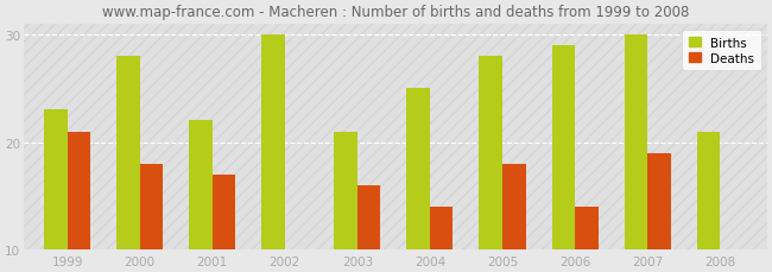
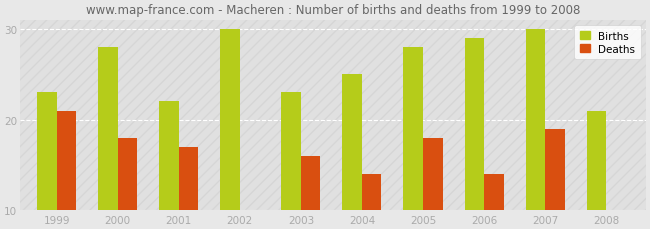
Births/2003: 21 -> 23
